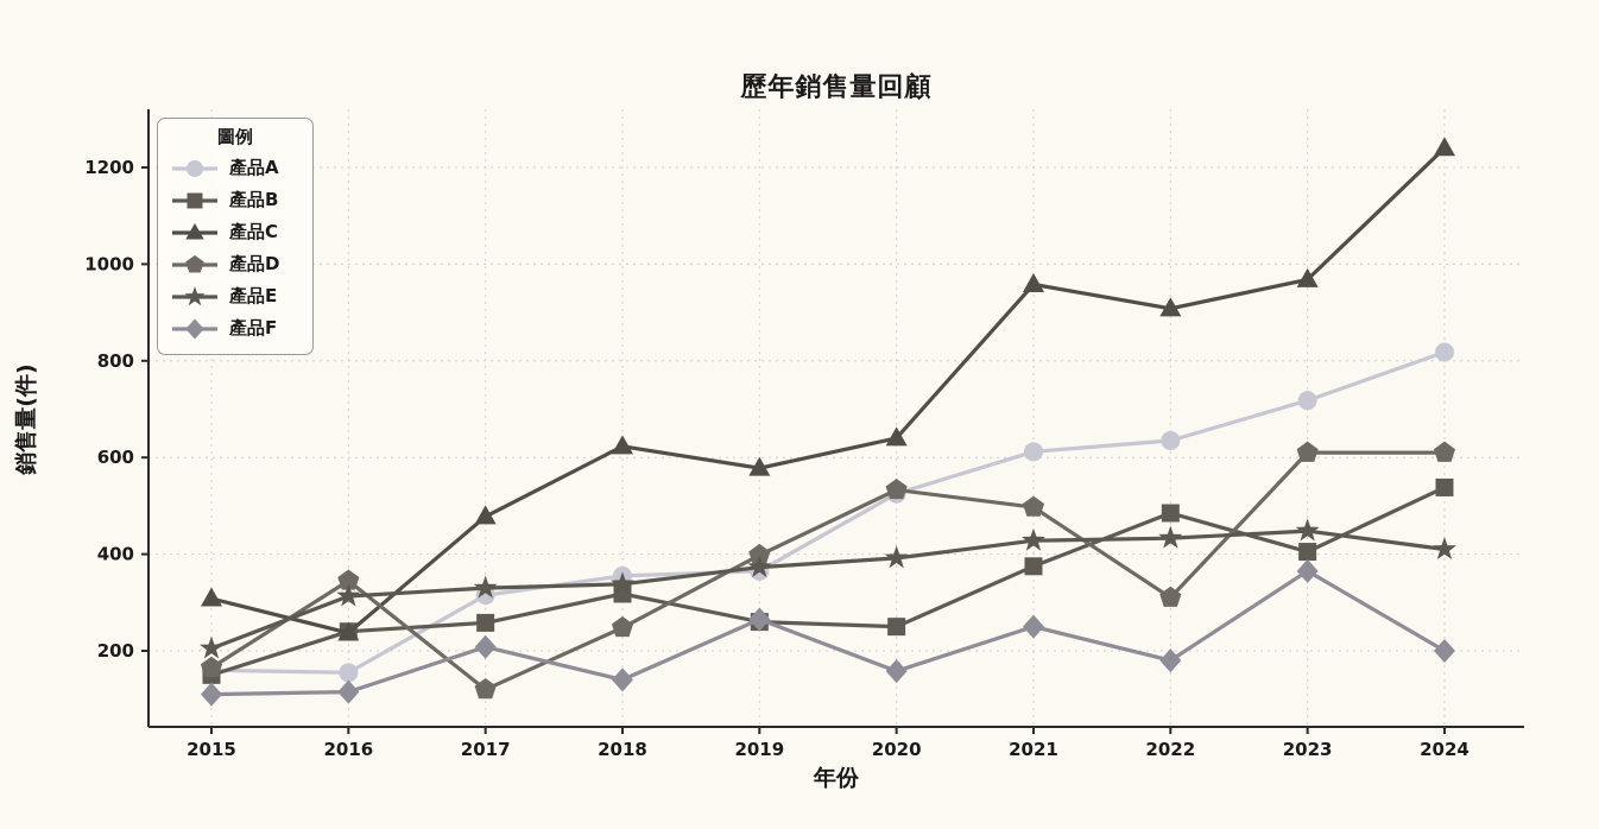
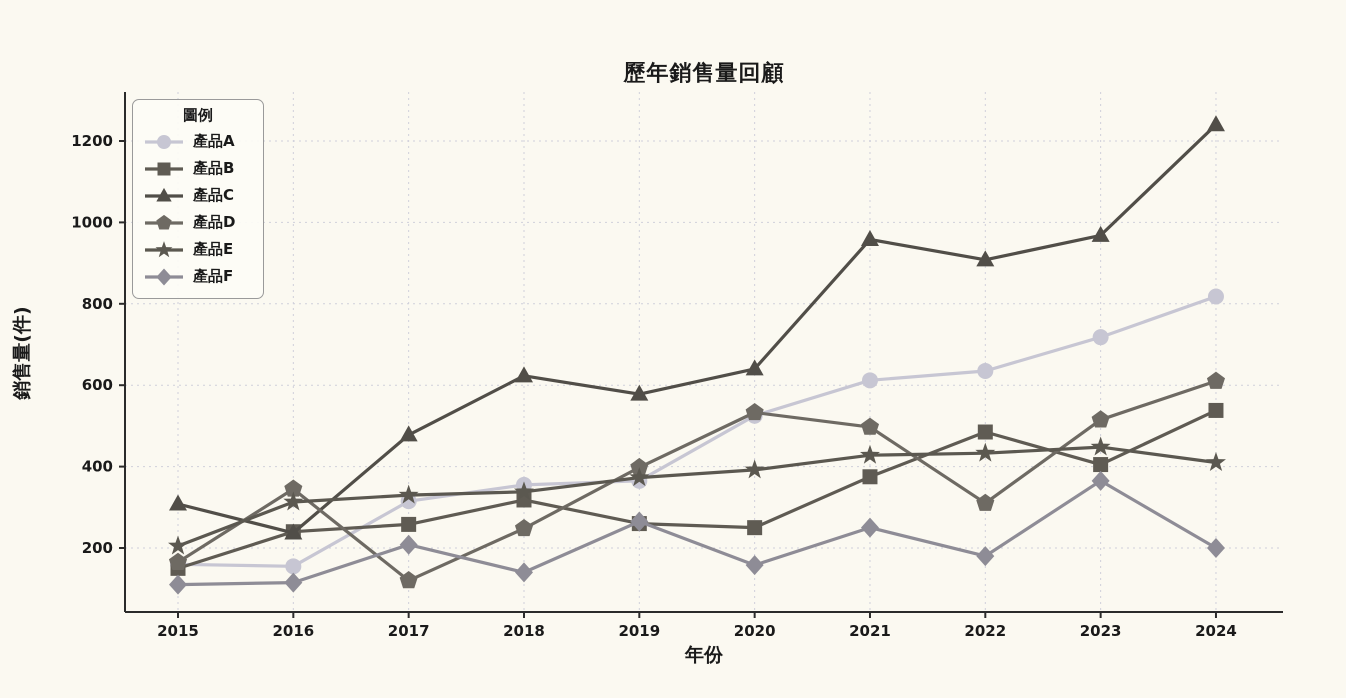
產品D/2023: 610 -> 520
